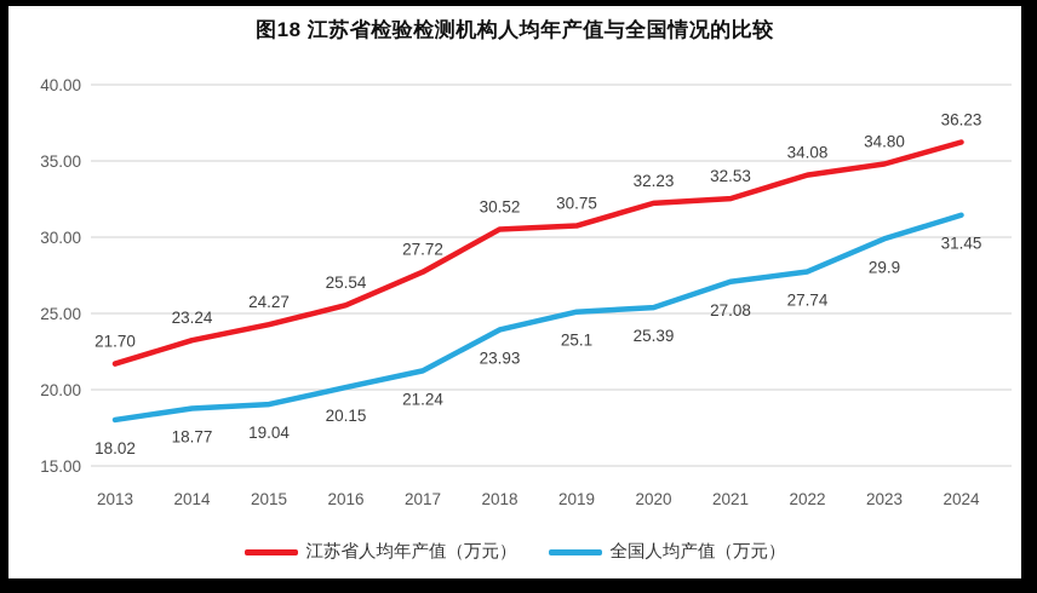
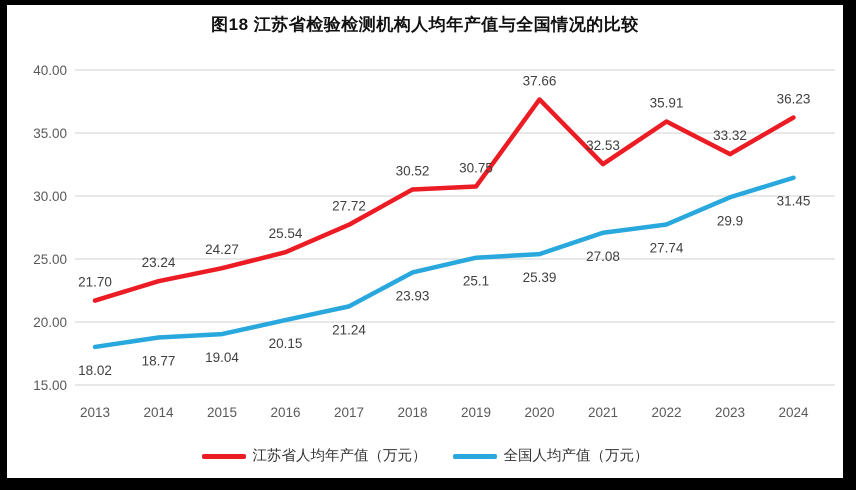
江苏省人均年产值（万元）/2020: 32.23 -> 37.66
江苏省人均年产值（万元）/2022: 34.08 -> 35.91
江苏省人均年产值（万元）/2023: 34.80 -> 33.32
